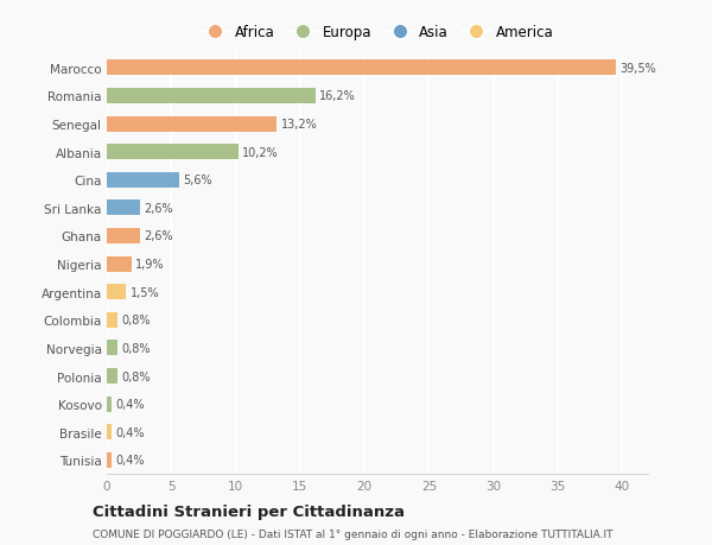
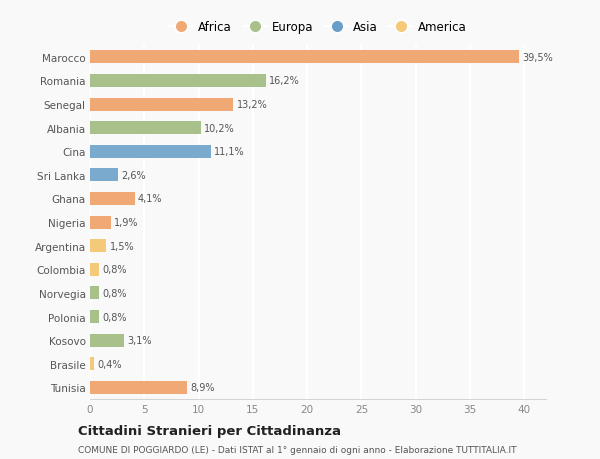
Cina: 5,6% -> 11,1%
Ghana: 2,6% -> 4,1%
Kosovo: 0,4% -> 3,1%
Tunisia: 0,4% -> 8,9%
